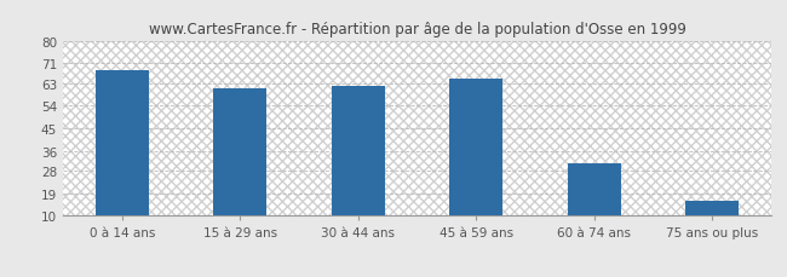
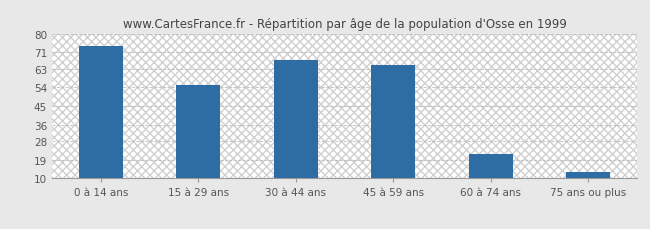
0 à 14 ans: 68 -> 74
15 à 29 ans: 61 -> 55
30 à 44 ans: 62 -> 67
60 à 74 ans: 31 -> 22
75 ans ou plus: 16 -> 13
